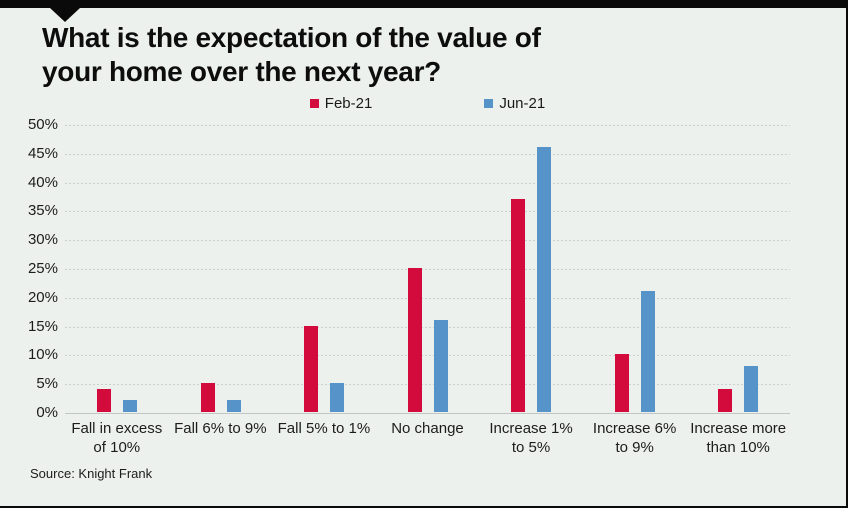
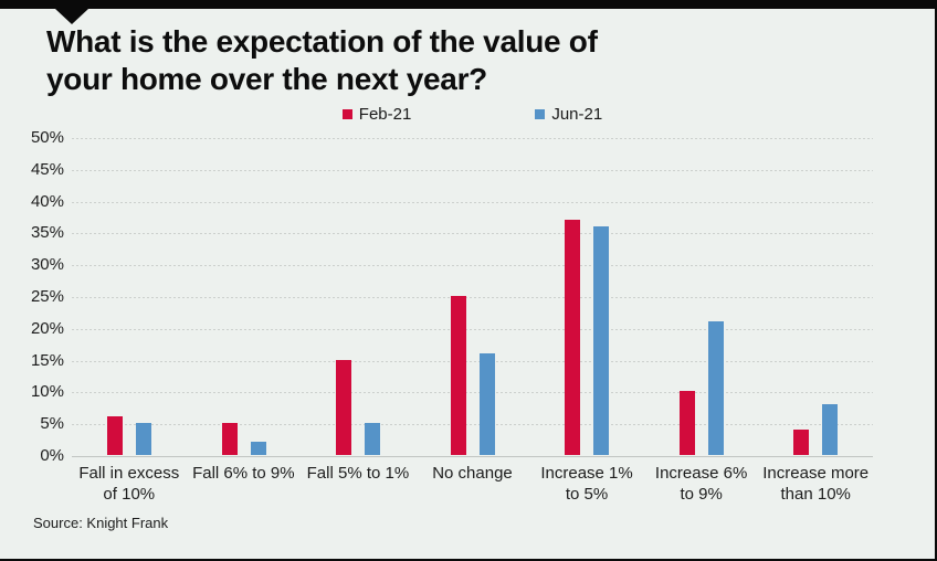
Feb-21/Fall in excess of 10%: 4% -> 6%
Jun-21/Fall in excess of 10%: 2% -> 5%
Jun-21/Increase 1% to 5%: 46% -> 36%
